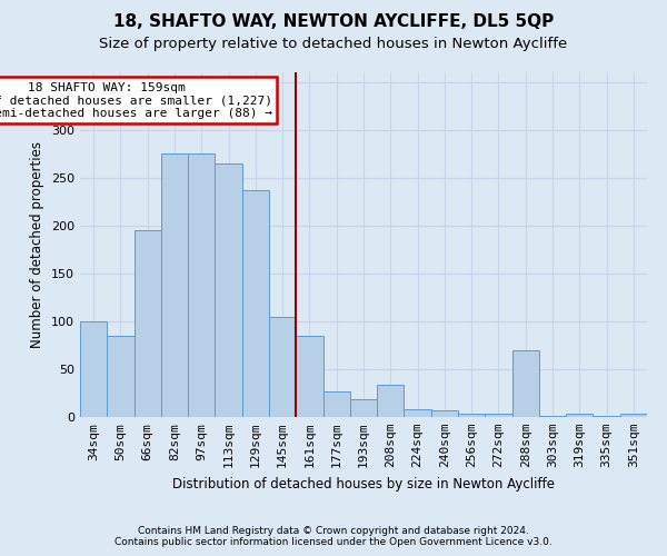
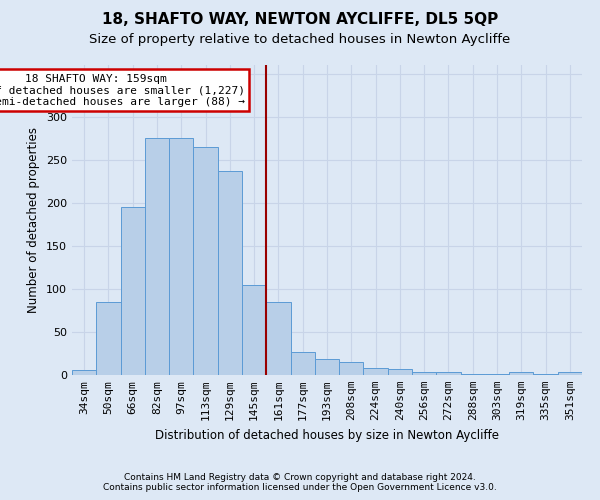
34sqm: 100 -> 6
208sqm: 34 -> 15
288sqm: 70 -> 1
